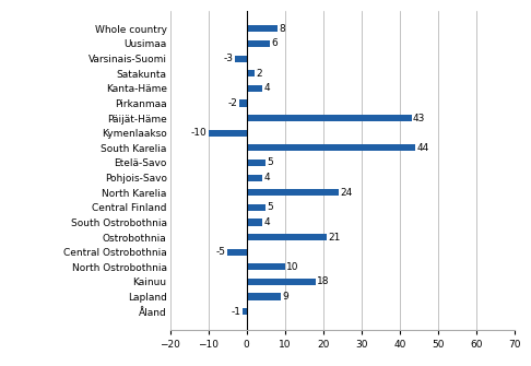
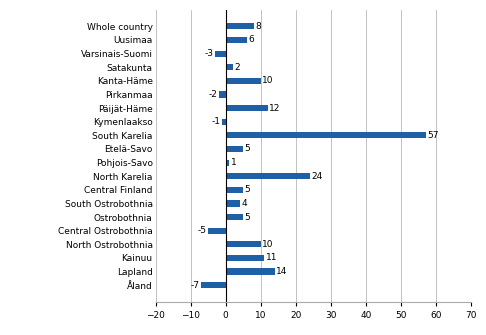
Kanta-Häme: 4 -> 10
Päijät-Häme: 43 -> 12
Kymenlaakso: -10 -> -1
South Karelia: 44 -> 57
Pohjois-Savo: 4 -> 1
Ostrobothnia: 21 -> 5
Kainuu: 18 -> 11
Lapland: 9 -> 14
Åland: -1 -> -7
